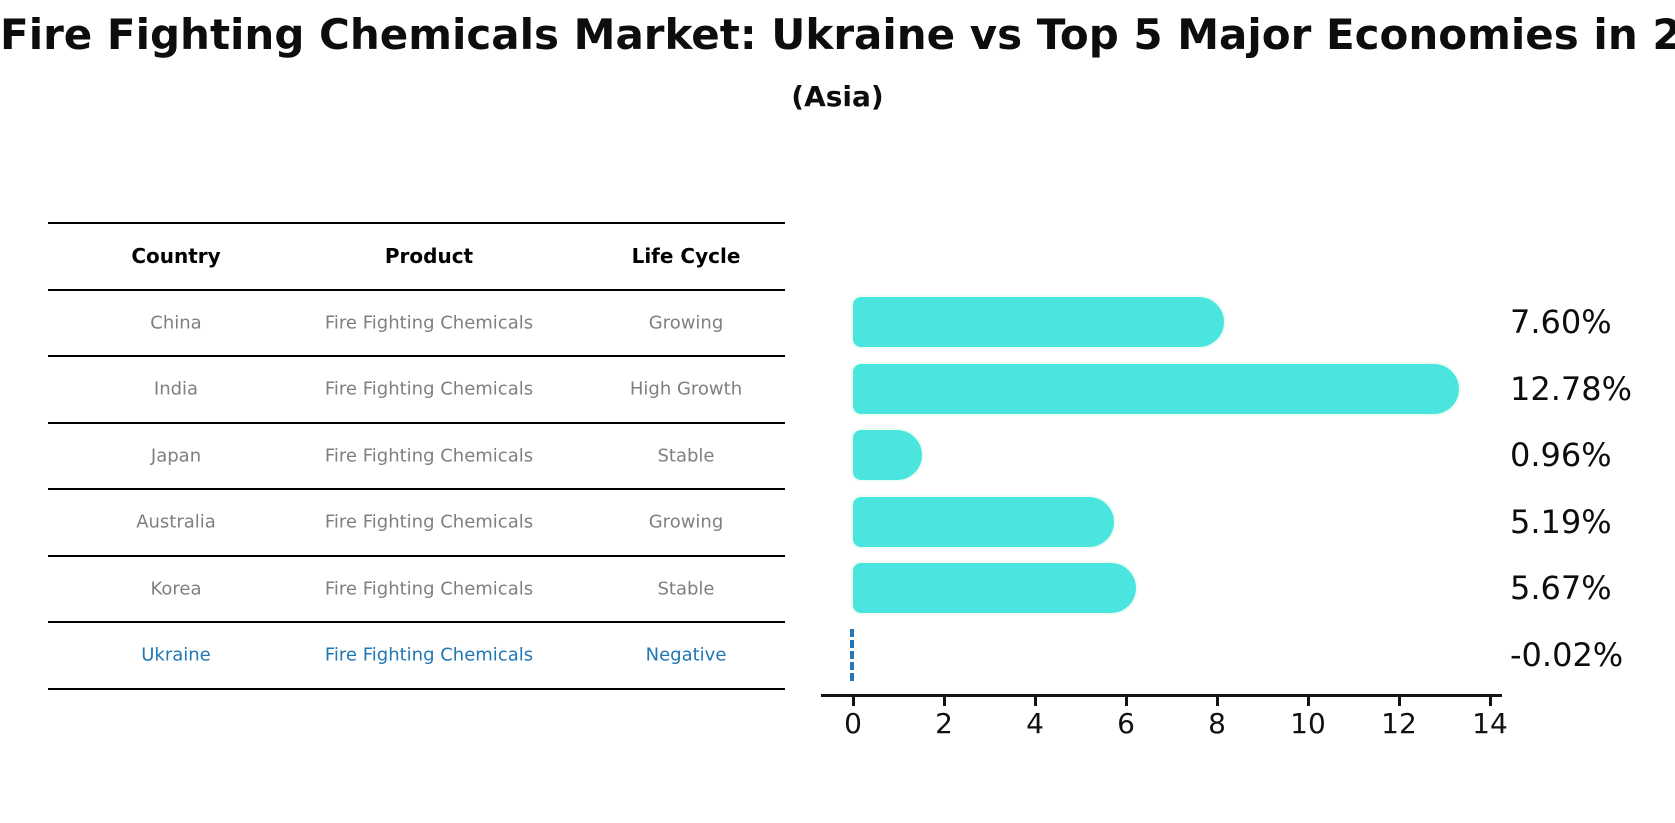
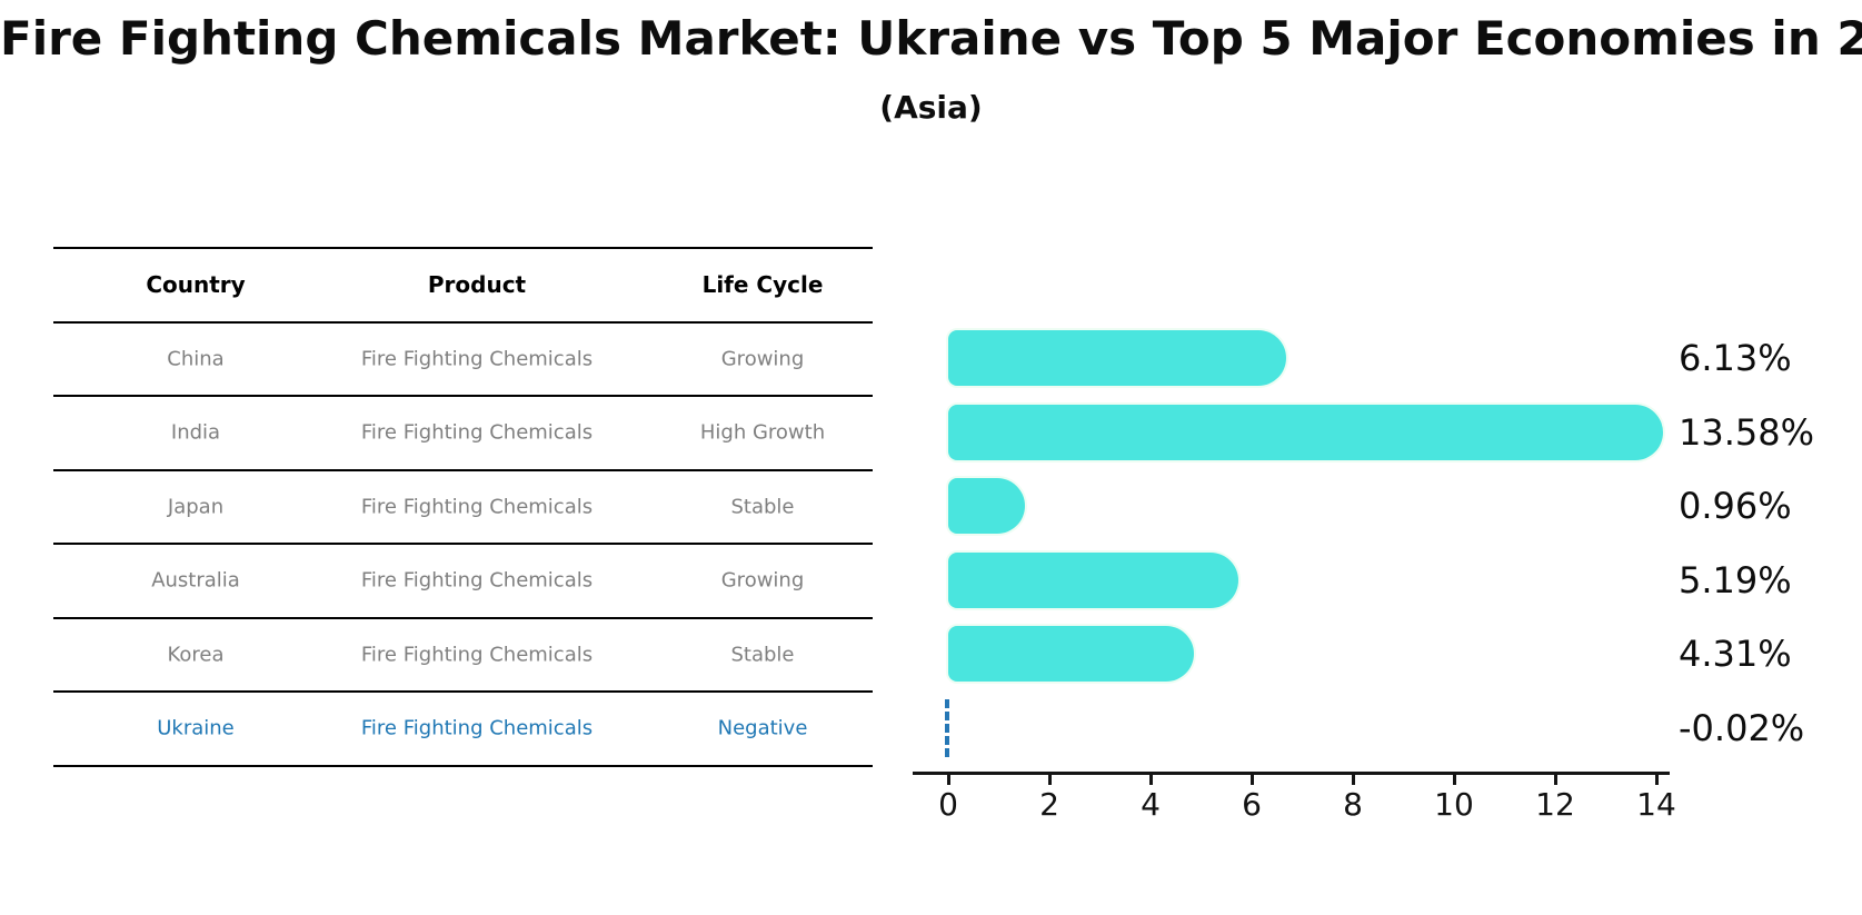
China: 7.60% -> 6.13%
India: 12.78% -> 13.58%
Korea: 5.67% -> 4.31%
